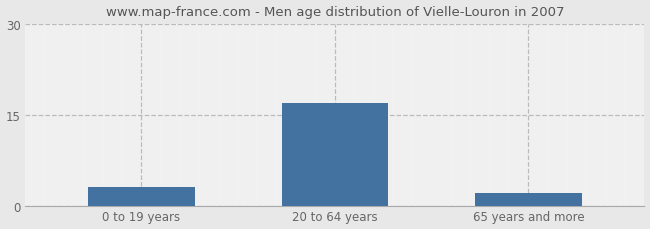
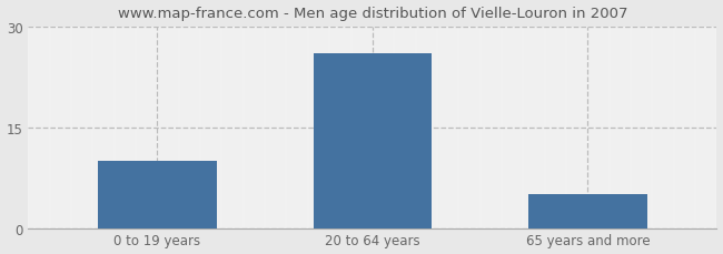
0 to 19 years: 3 -> 10
20 to 64 years: 17 -> 26
65 years and more: 2 -> 5
